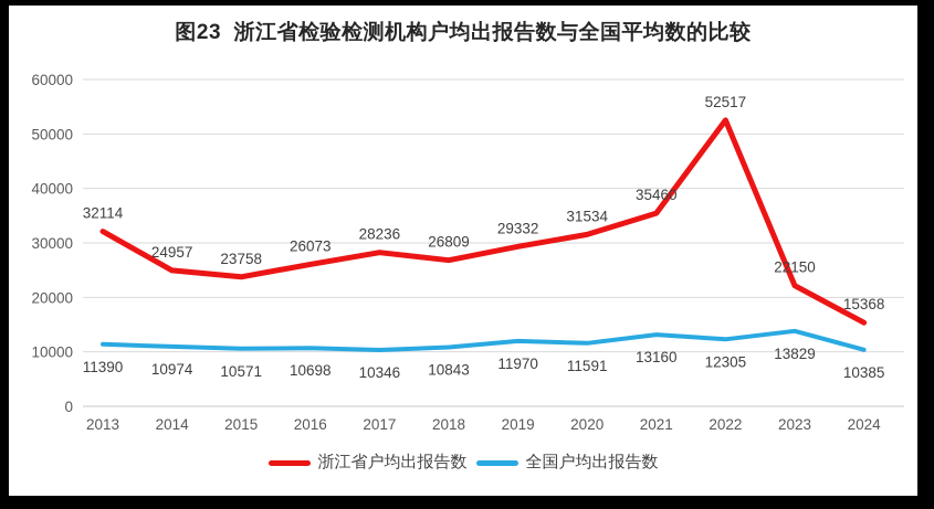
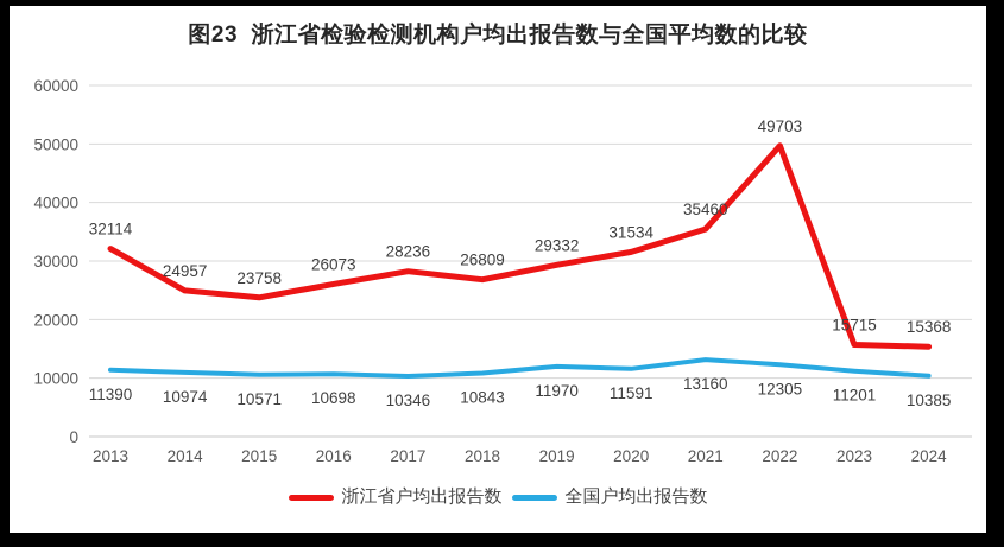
浙江省户均出报告数/2022: 52517 -> 49703
浙江省户均出报告数/2023: 22150 -> 15715
全国户均出报告数/2023: 13829 -> 11201
